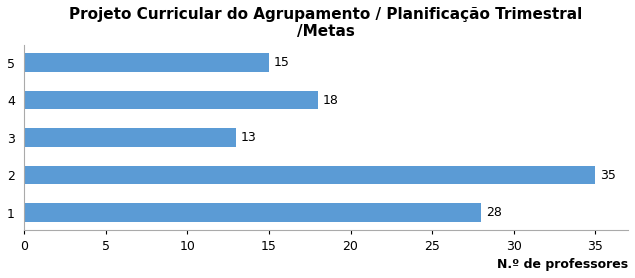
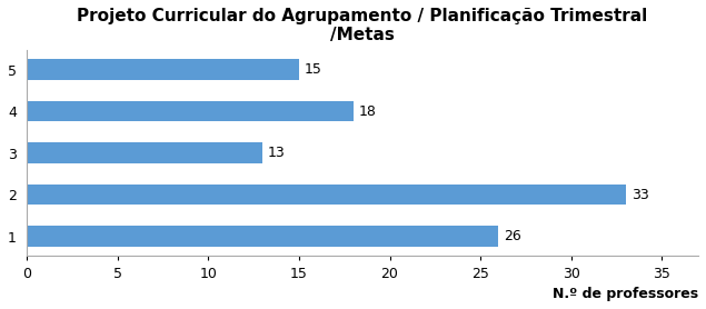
2: 35 -> 33
1: 28 -> 26
